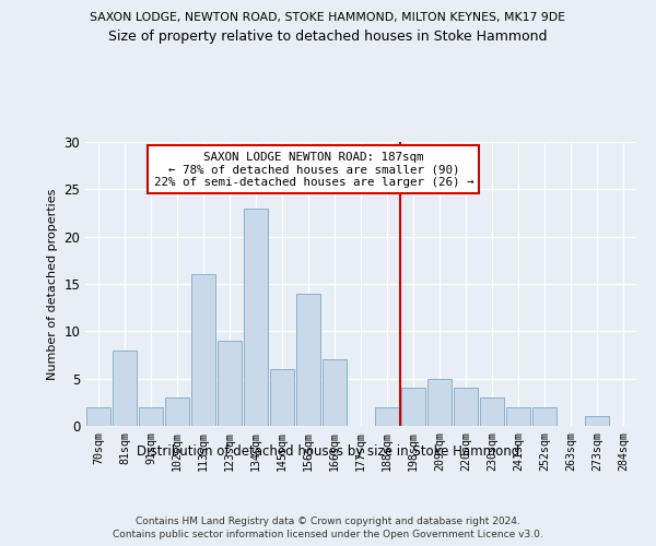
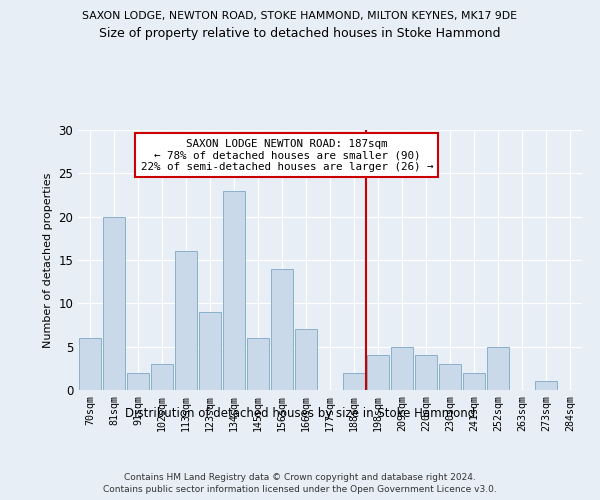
70sqm: 2 -> 6
81sqm: 8 -> 20
252sqm: 2 -> 5
